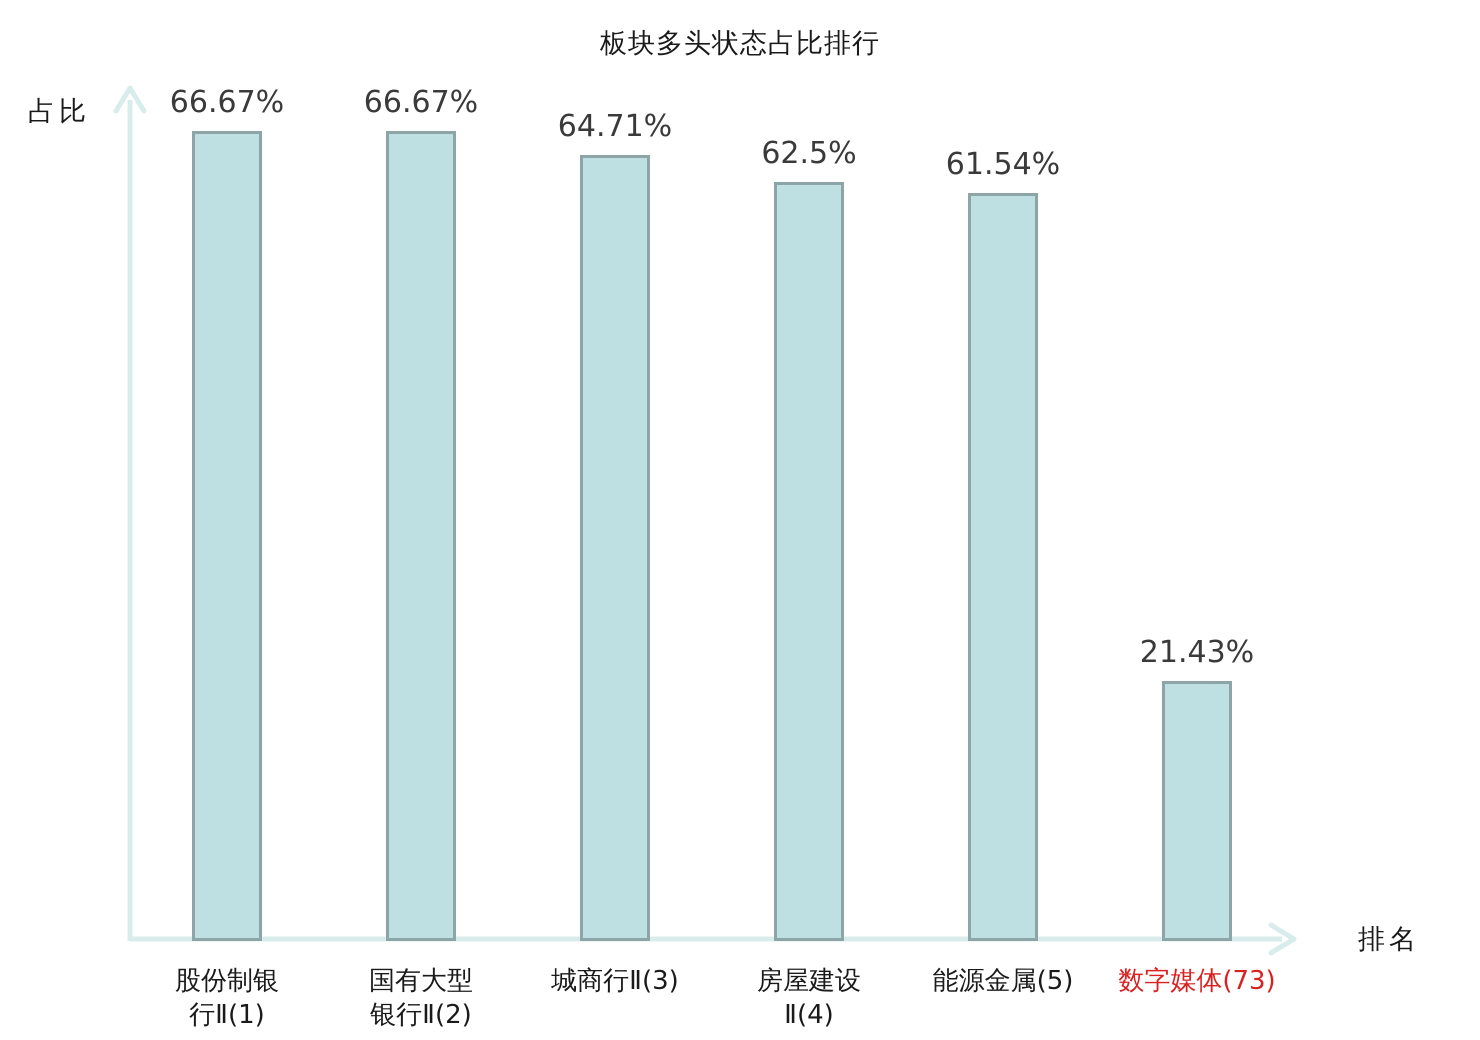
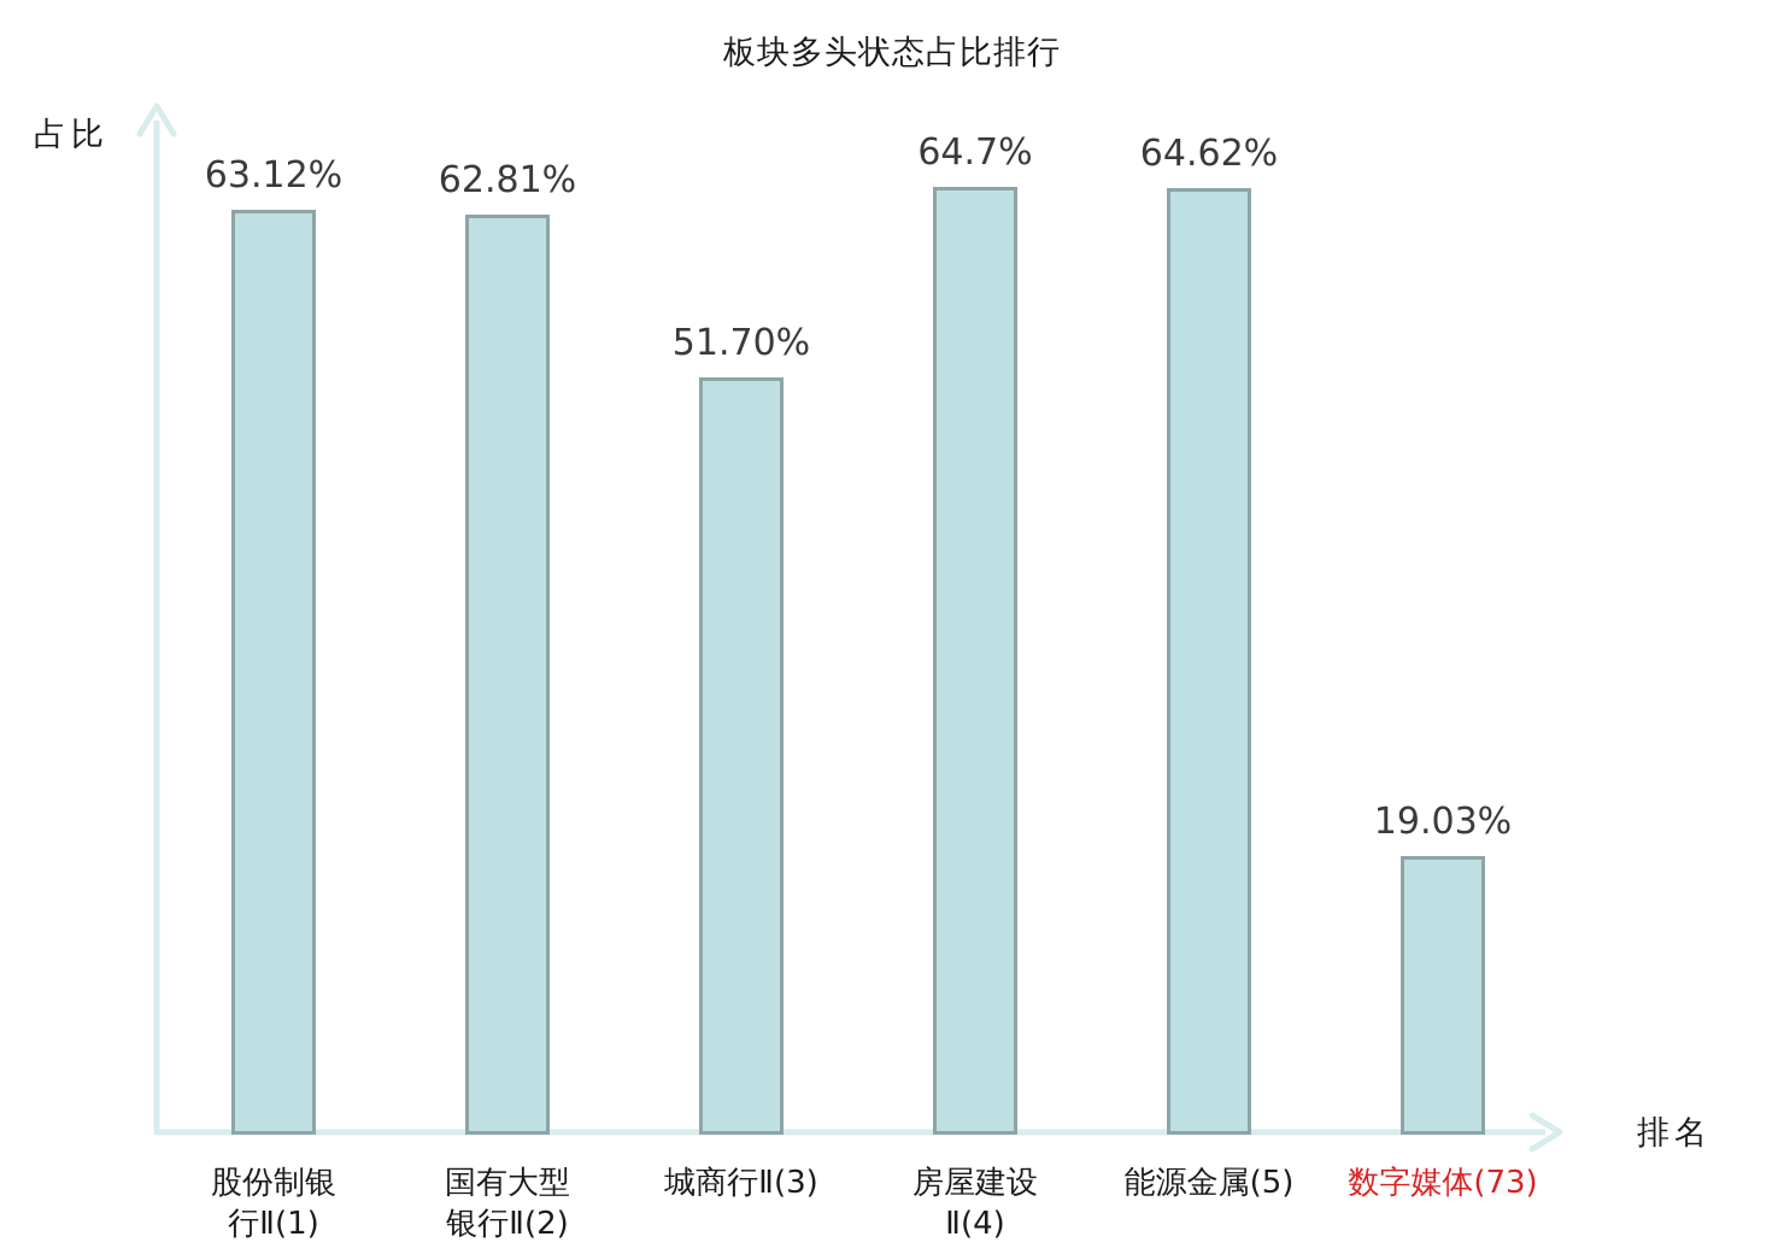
股份制银 行Ⅱ(1): 66.67% -> 63.12%
国有大型 银行Ⅱ(2): 66.67% -> 62.81%
城商行Ⅱ(3): 64.71% -> 51.70%
房屋建设 Ⅱ(4): 62.5% -> 64.7%
能源金属(5): 61.54% -> 64.62%
数字媒体(73): 21.43% -> 19.03%
